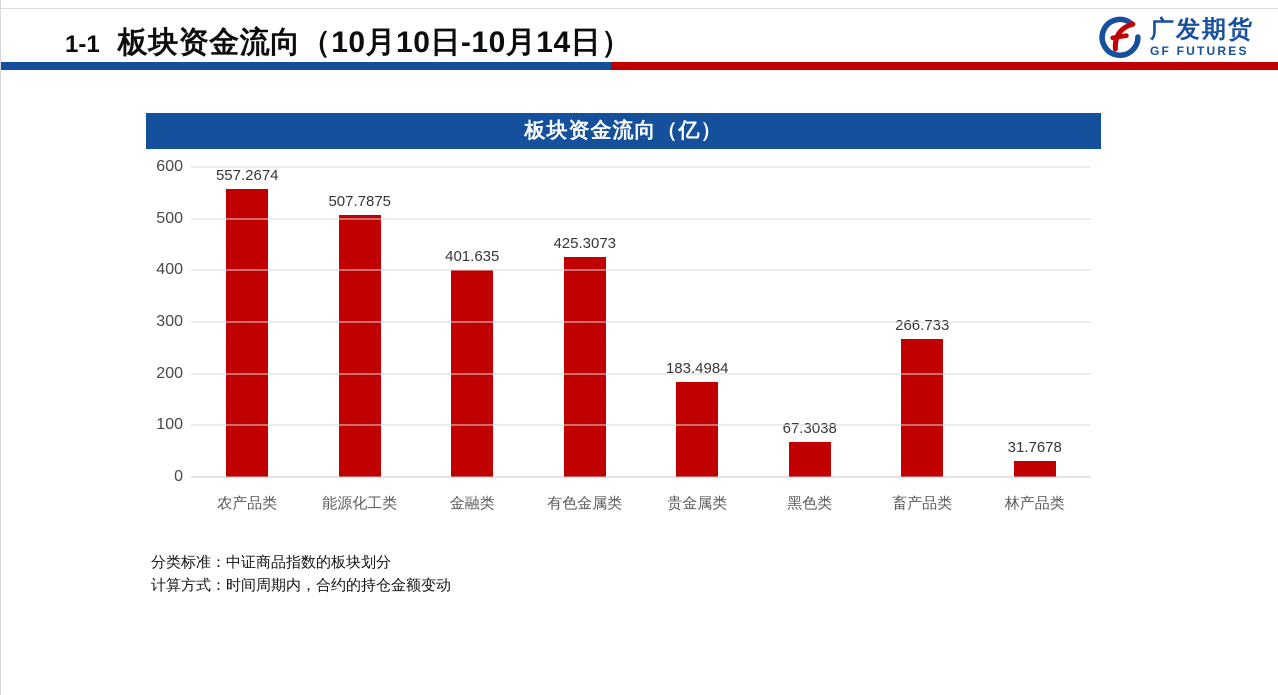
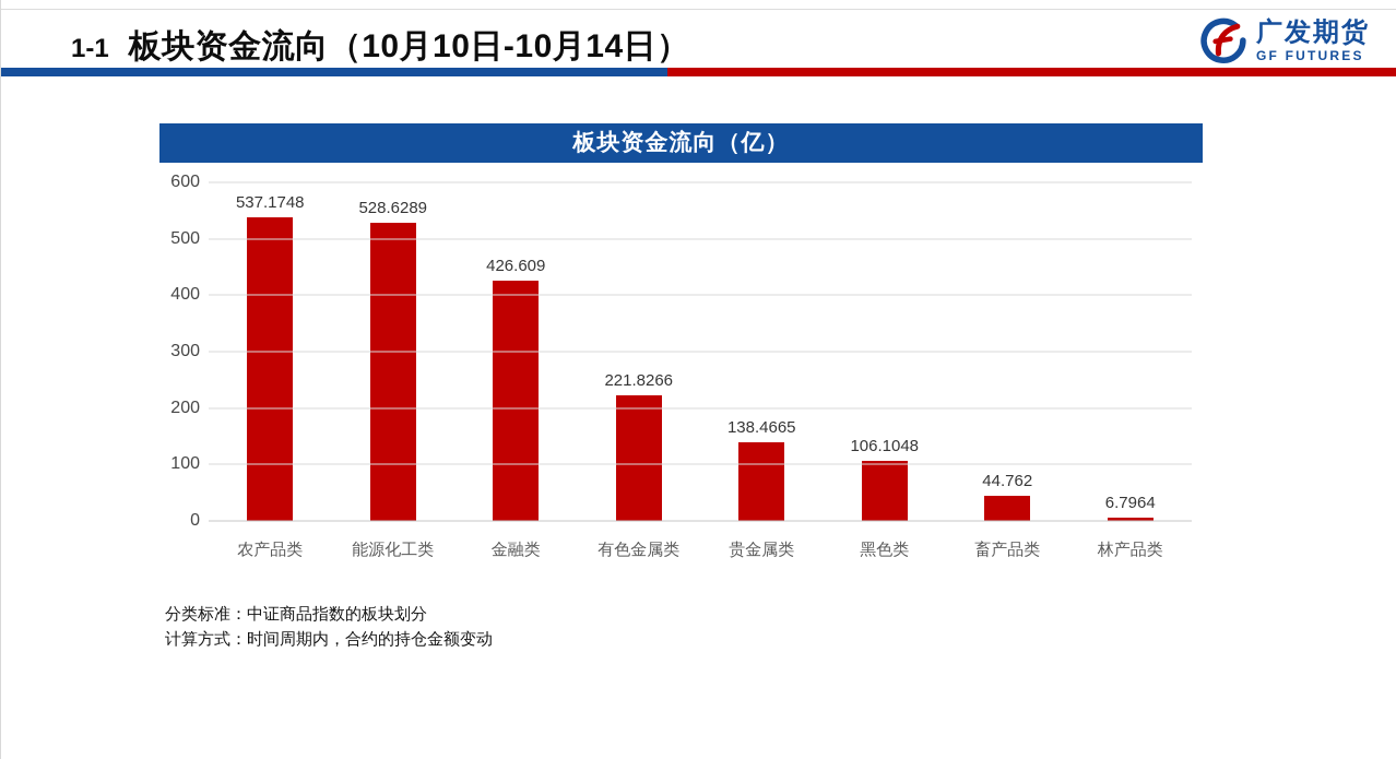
农产品类: 557.2674 -> 537.1748
能源化工类: 507.7875 -> 528.6289
金融类: 401.635 -> 426.609
有色金属类: 425.3073 -> 221.8266
贵金属类: 183.4984 -> 138.4665
黑色类: 67.3038 -> 106.1048
畜产品类: 266.733 -> 44.762
林产品类: 31.7678 -> 6.7964
